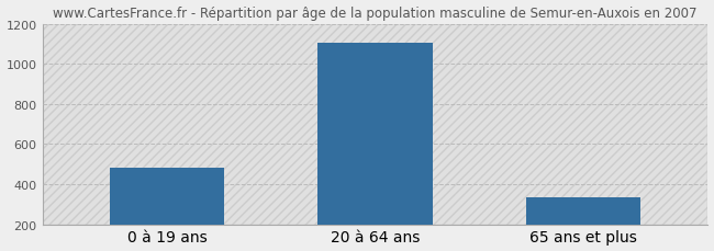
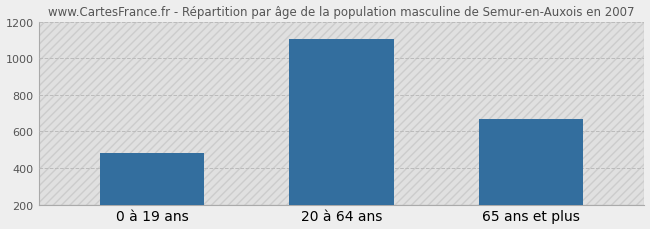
65 ans et plus: 340 -> 670
